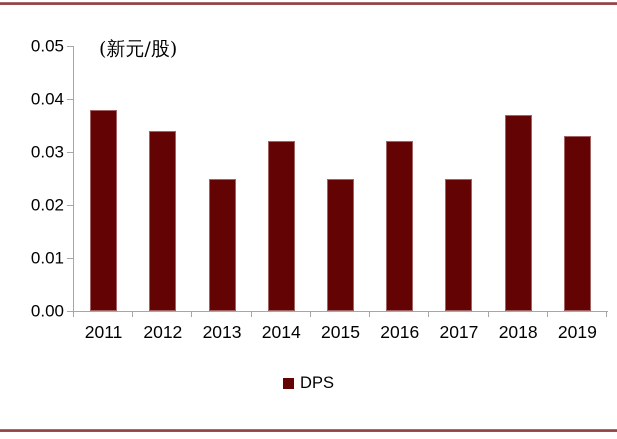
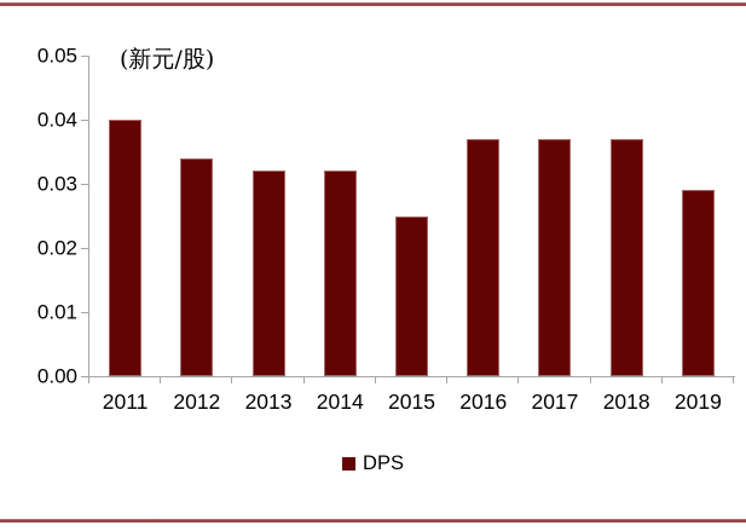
2011: 0.038 -> 0.040
2013: 0.025 -> 0.032
2016: 0.032 -> 0.037
2017: 0.025 -> 0.037
2019: 0.033 -> 0.029
